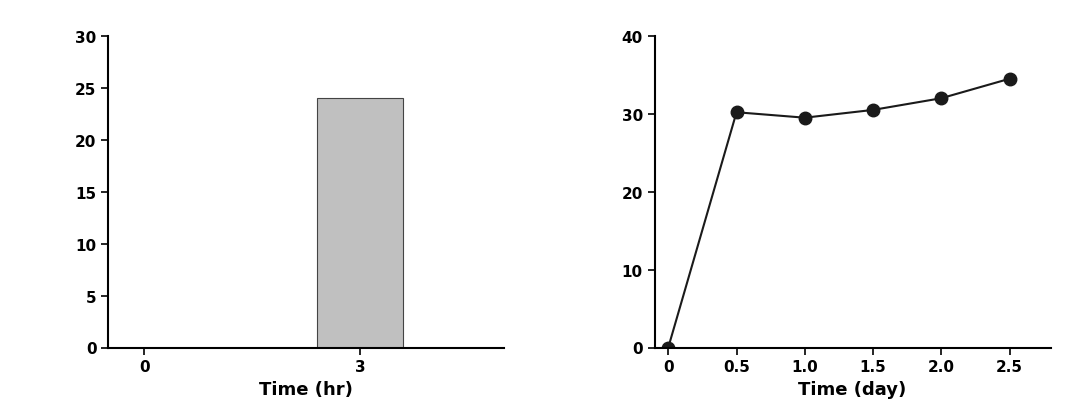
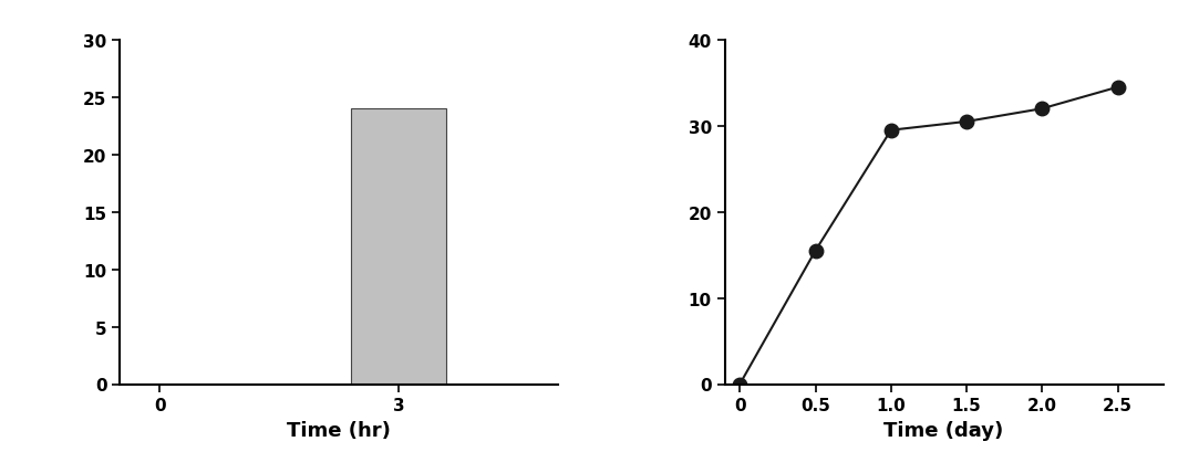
0.5: 30.2 -> 15.5
